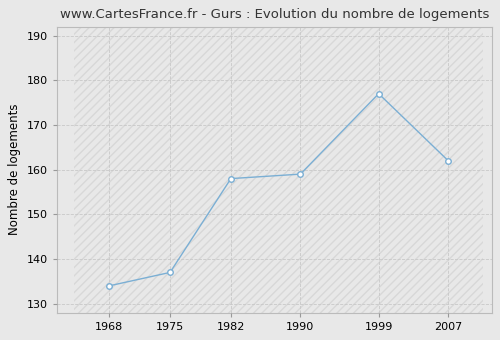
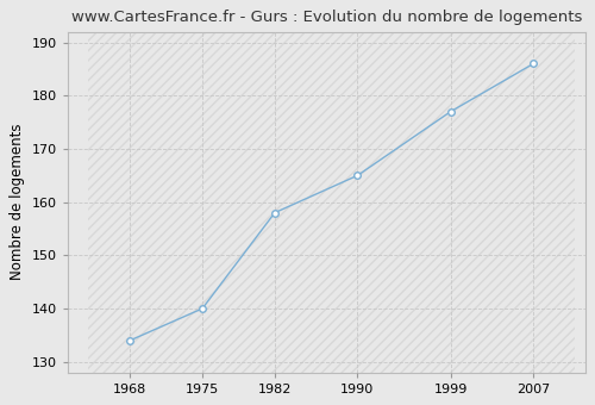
1975: 137 -> 140
1990: 159 -> 165
2007: 162 -> 186
